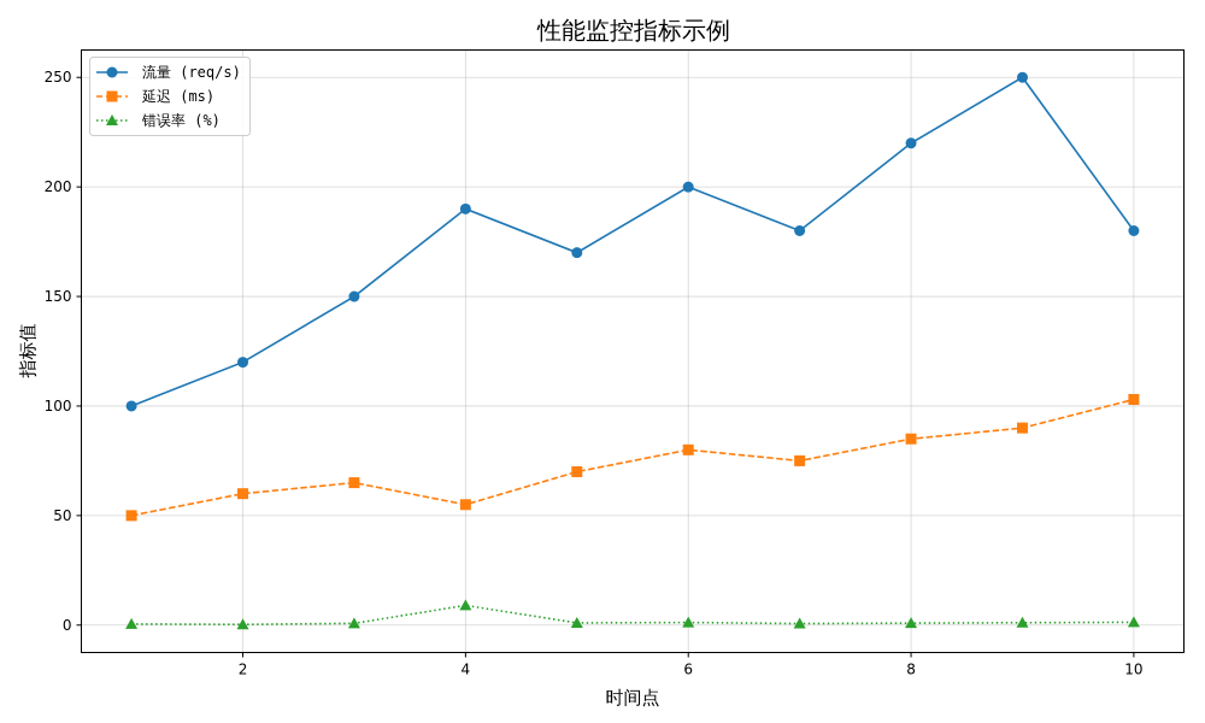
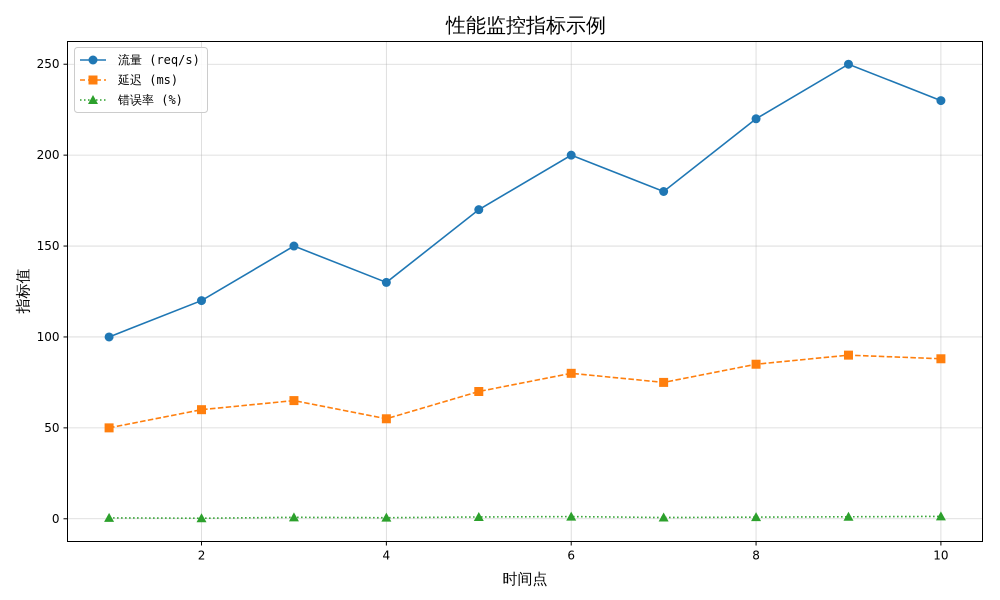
流量 (req/s)/4: 190 -> 130
错误率 (%)/4: 9 -> 1
流量 (req/s)/10: 180 -> 230
延迟 (ms)/10: 103 -> 88
